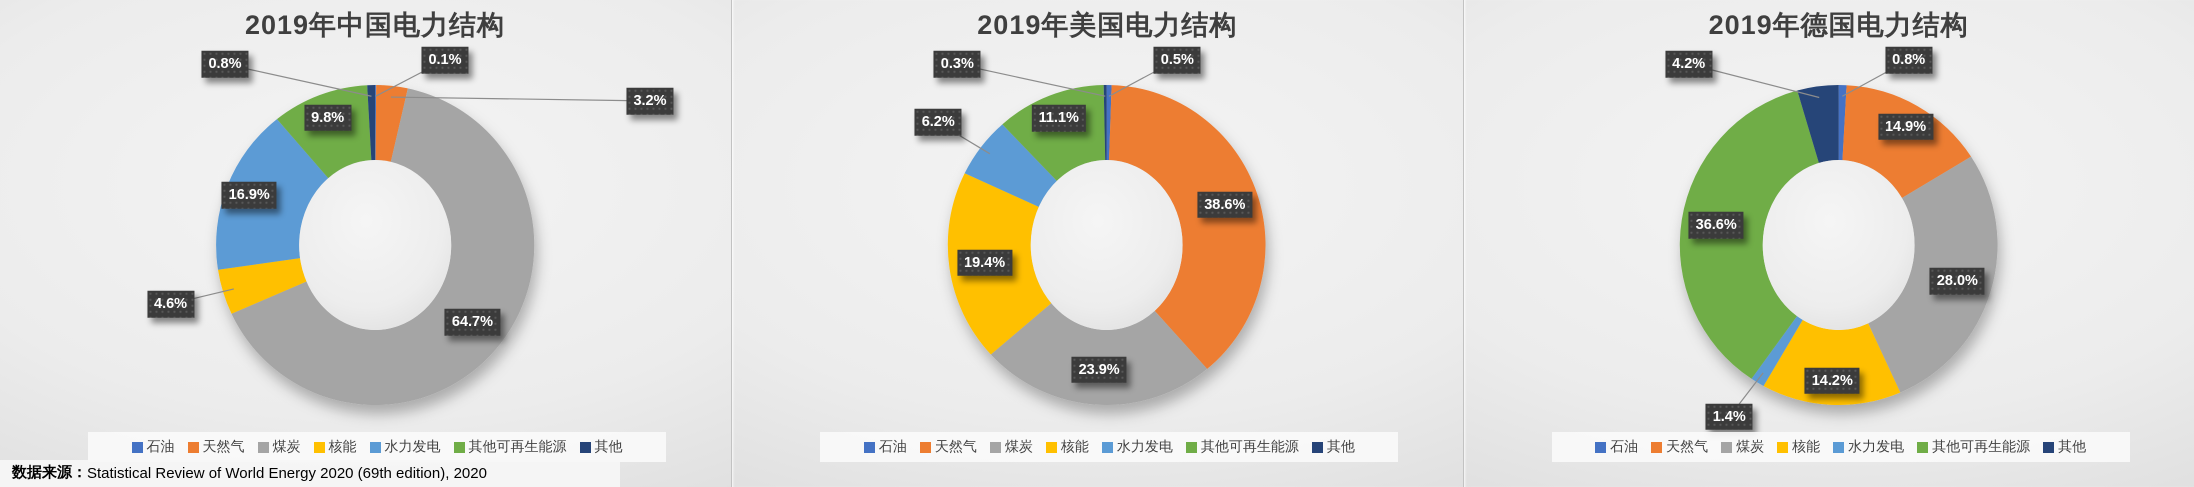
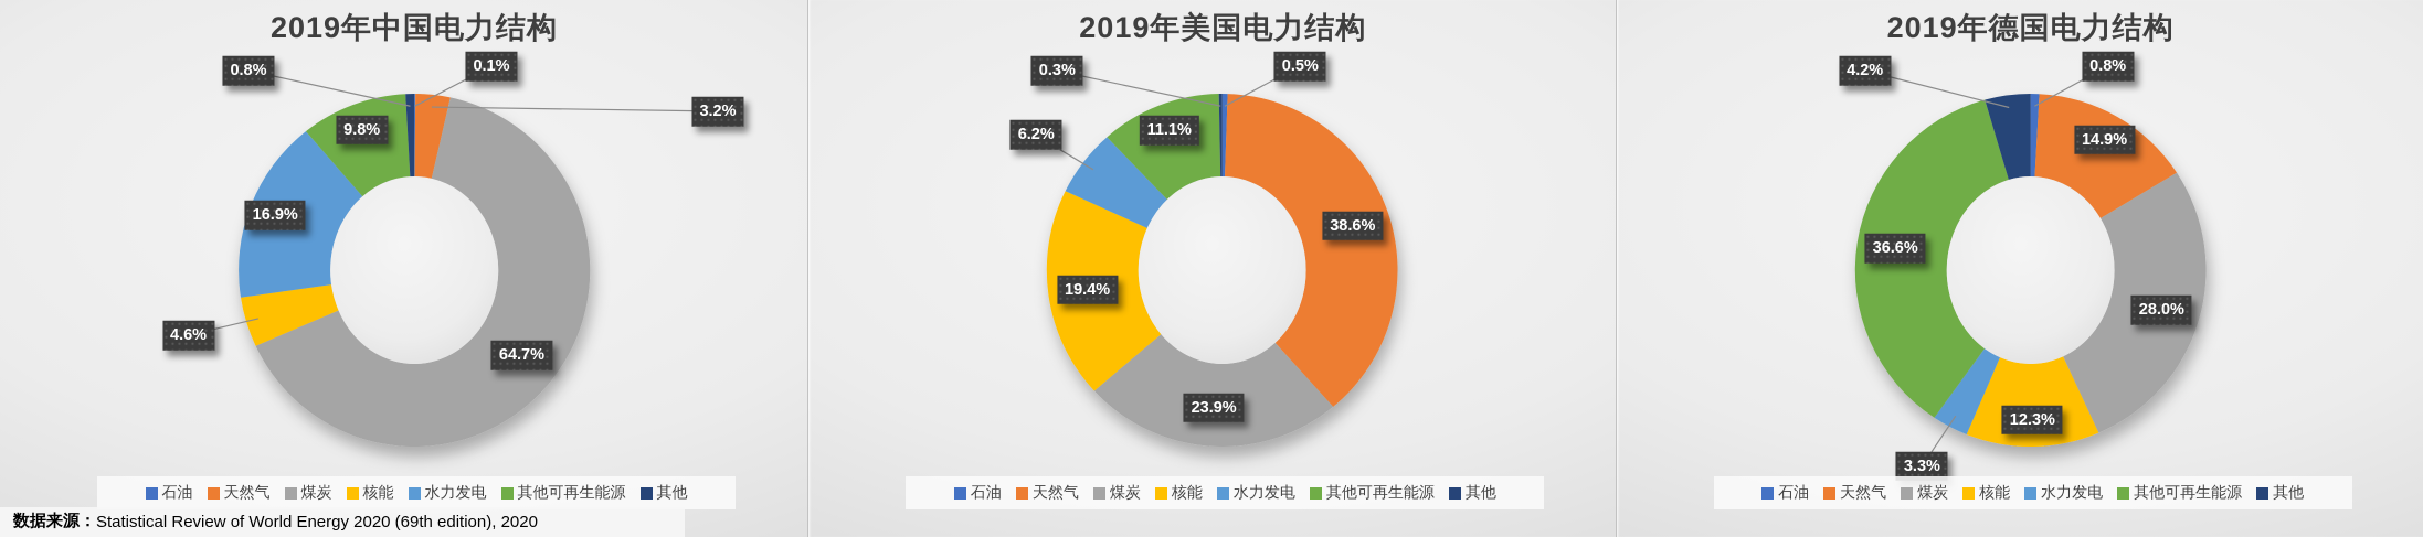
2019年德国电力结构/核能: 14.2% -> 12.3%
2019年德国电力结构/水力发电: 1.4% -> 3.3%
